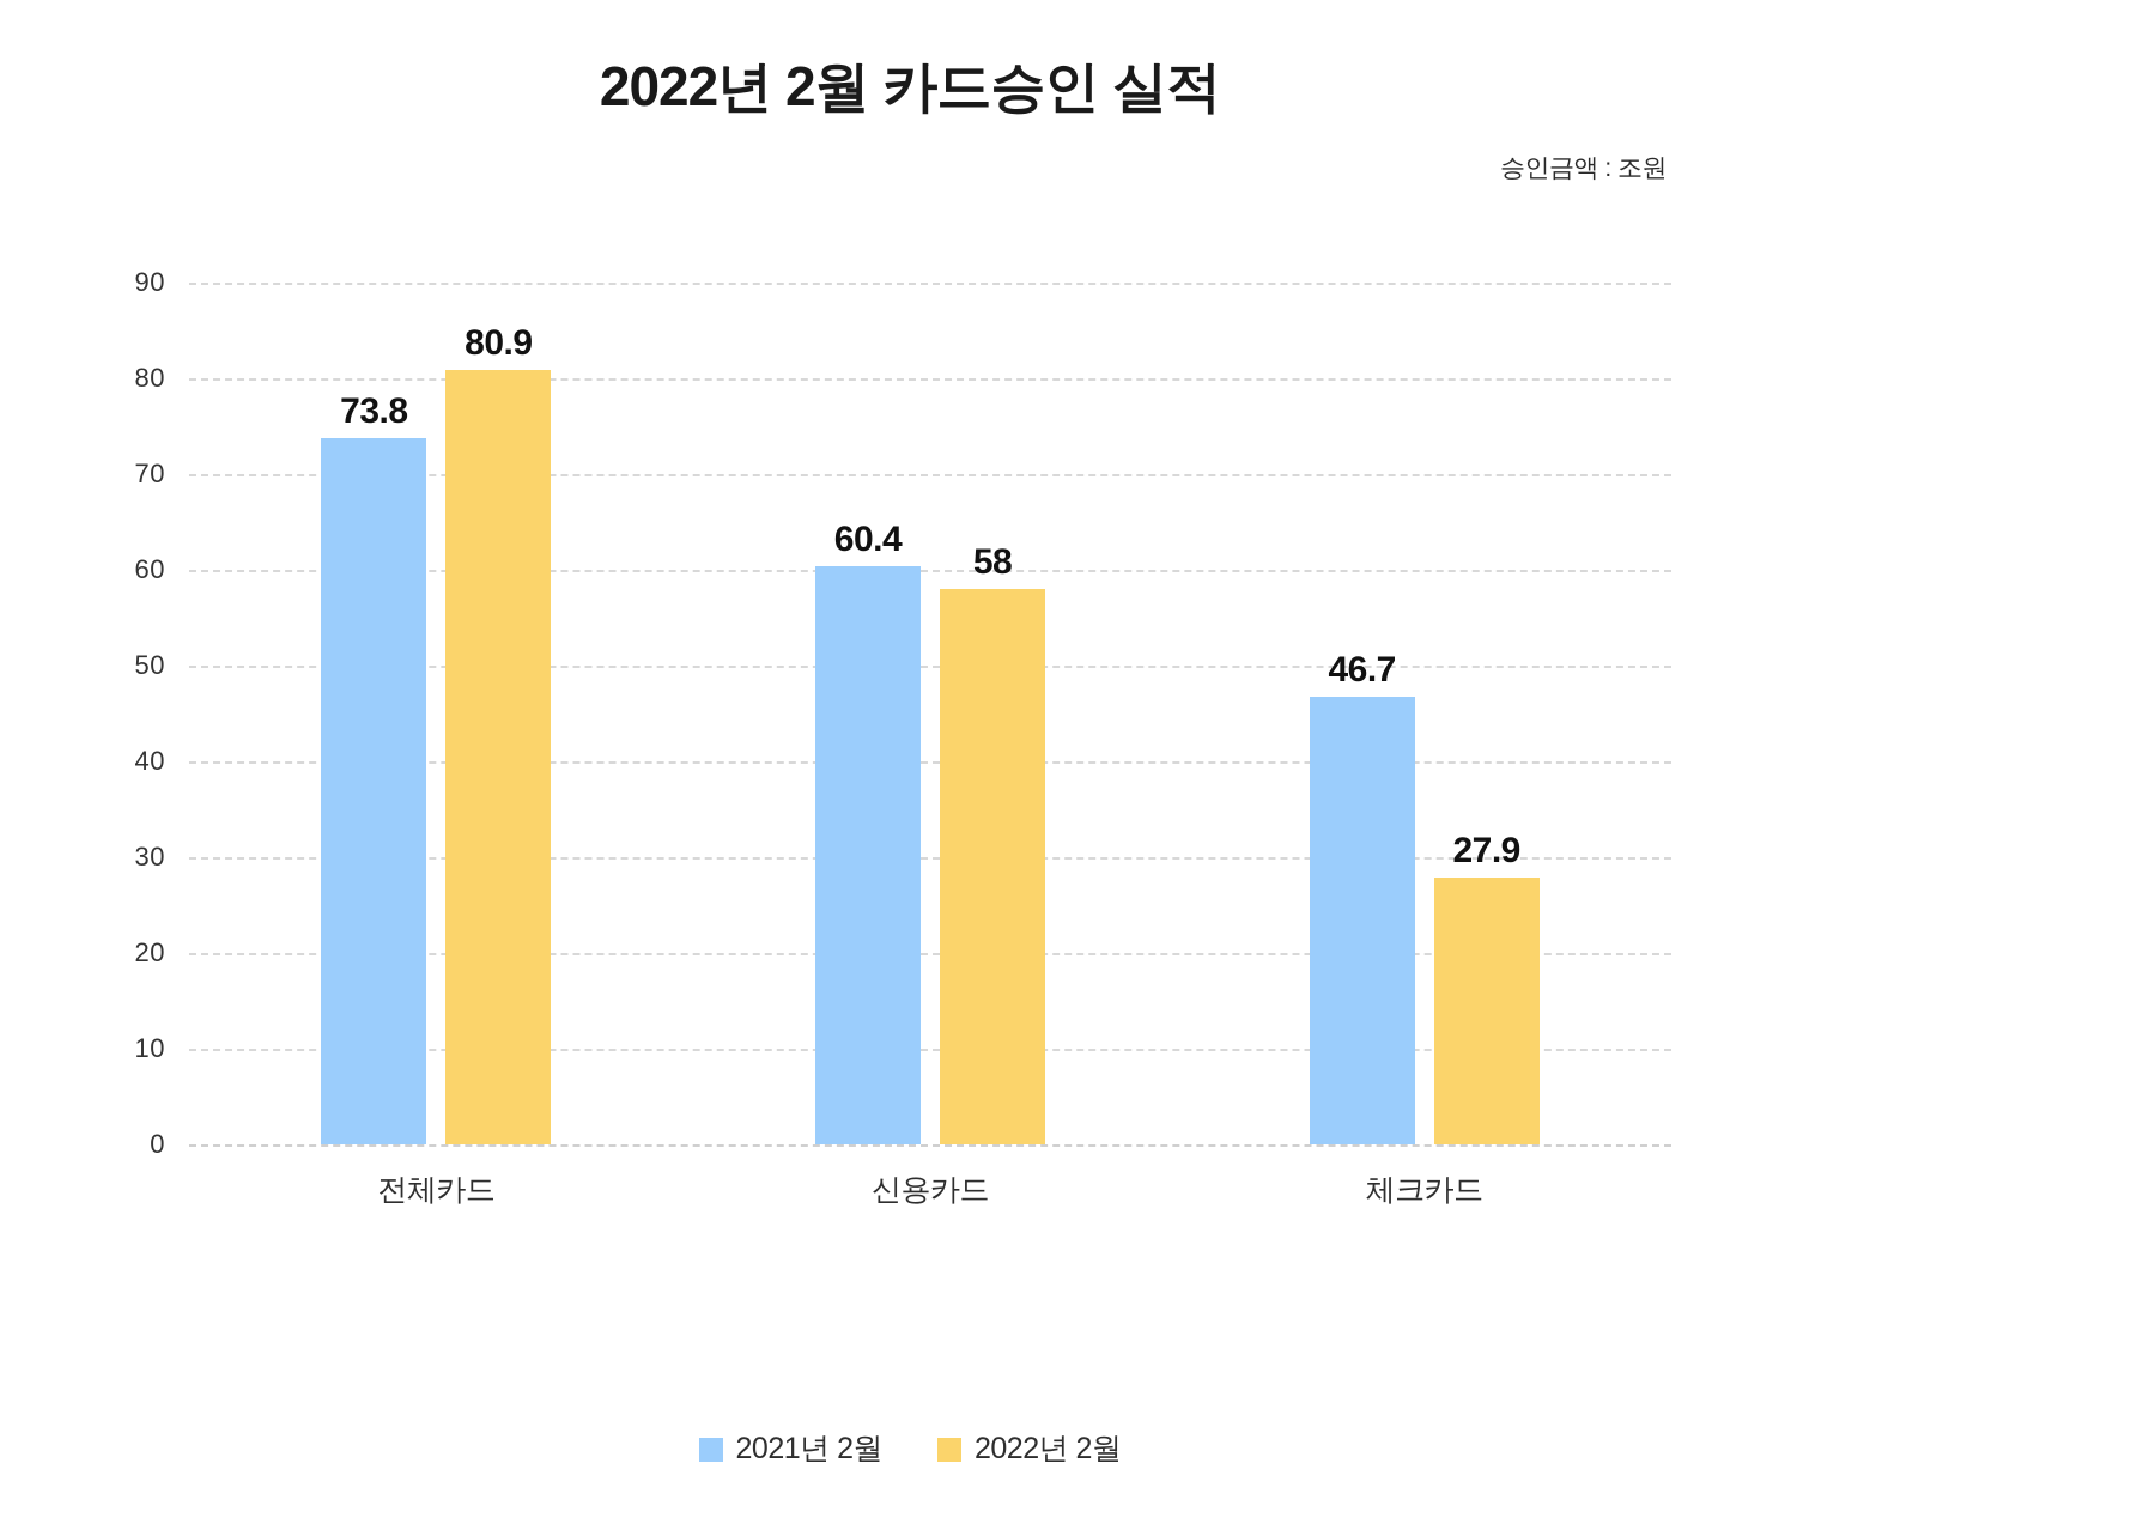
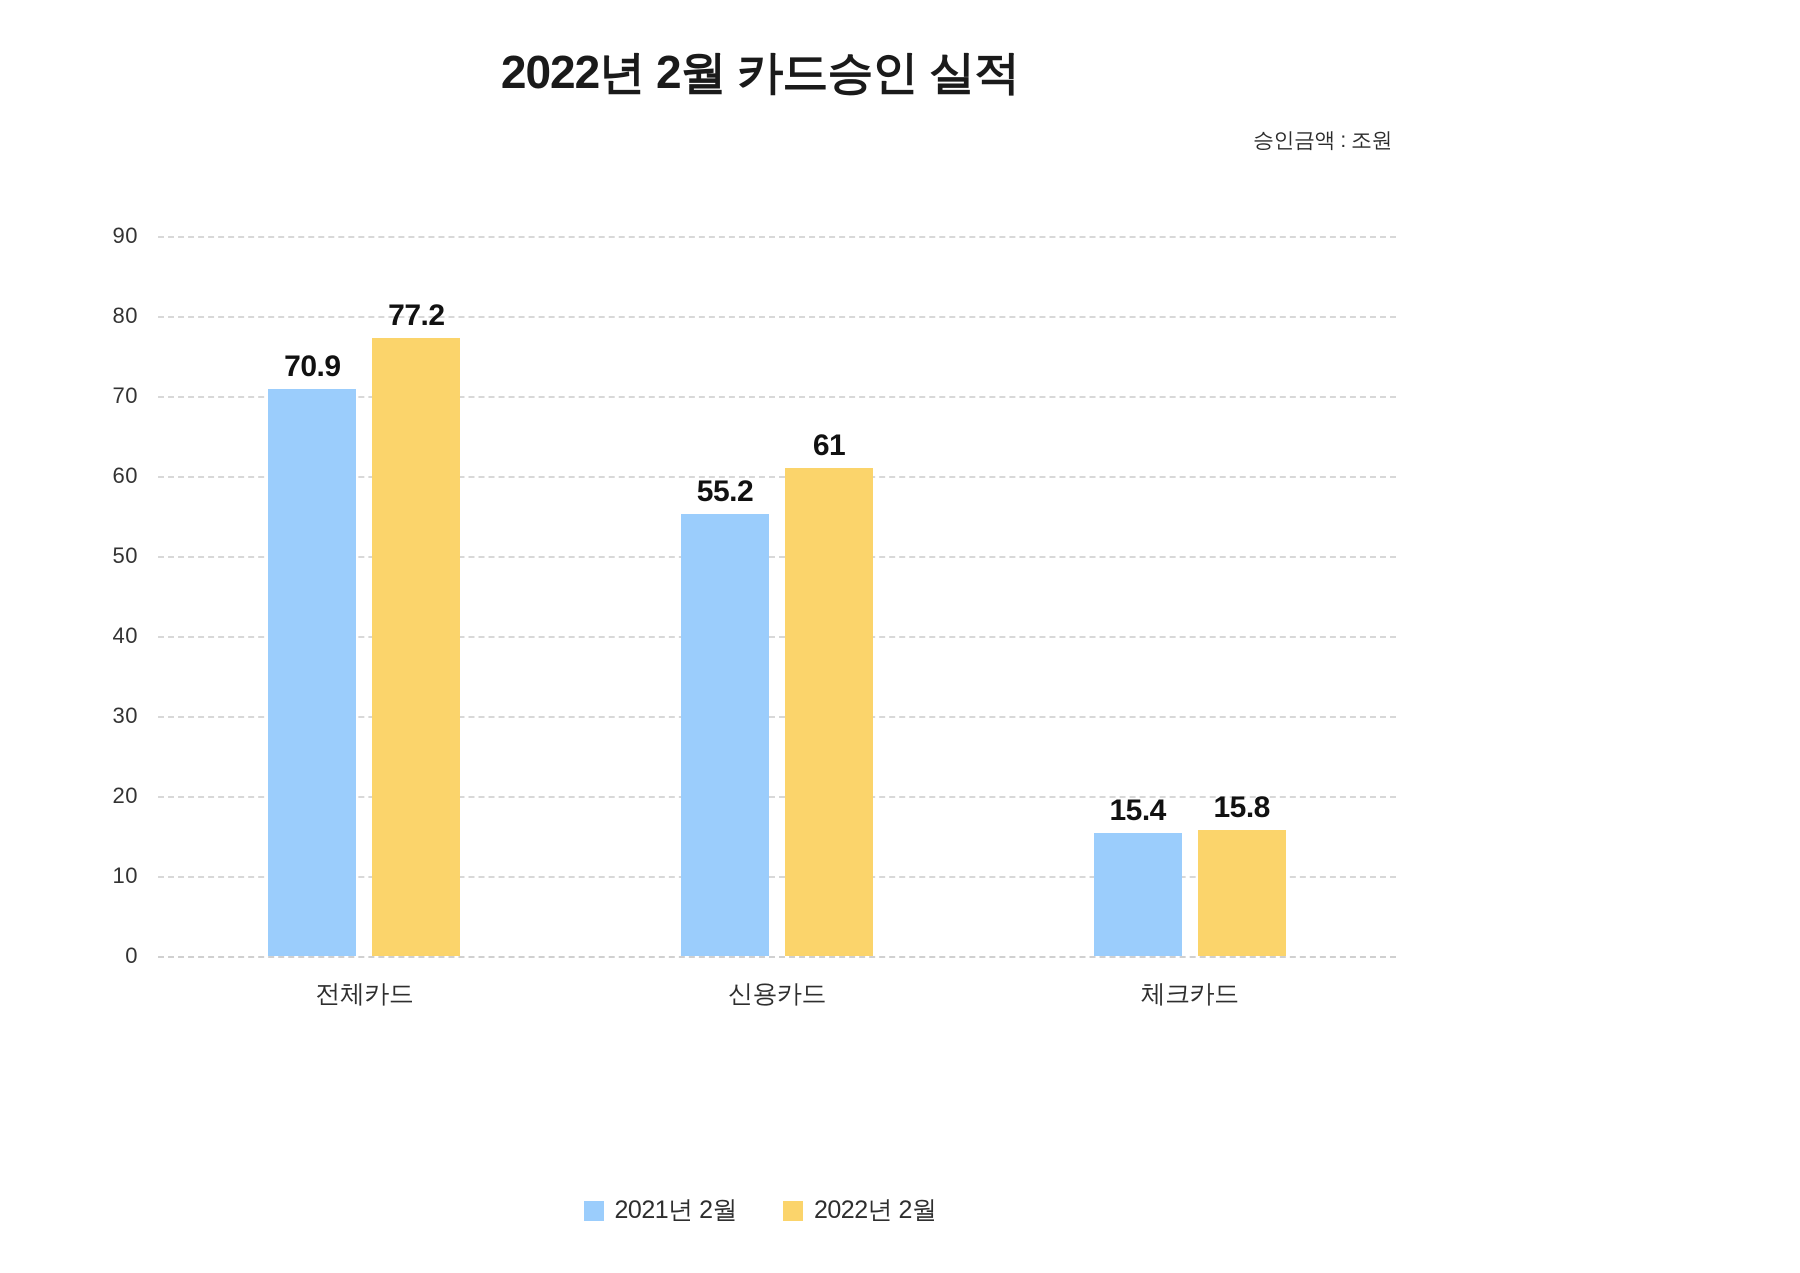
2021년 2월/전체카드: 73.8 -> 70.9
2022년 2월/전체카드: 80.9 -> 77.2
2021년 2월/신용카드: 60.4 -> 55.2
2022년 2월/신용카드: 58 -> 61
2021년 2월/체크카드: 46.7 -> 15.4
2022년 2월/체크카드: 27.9 -> 15.8
